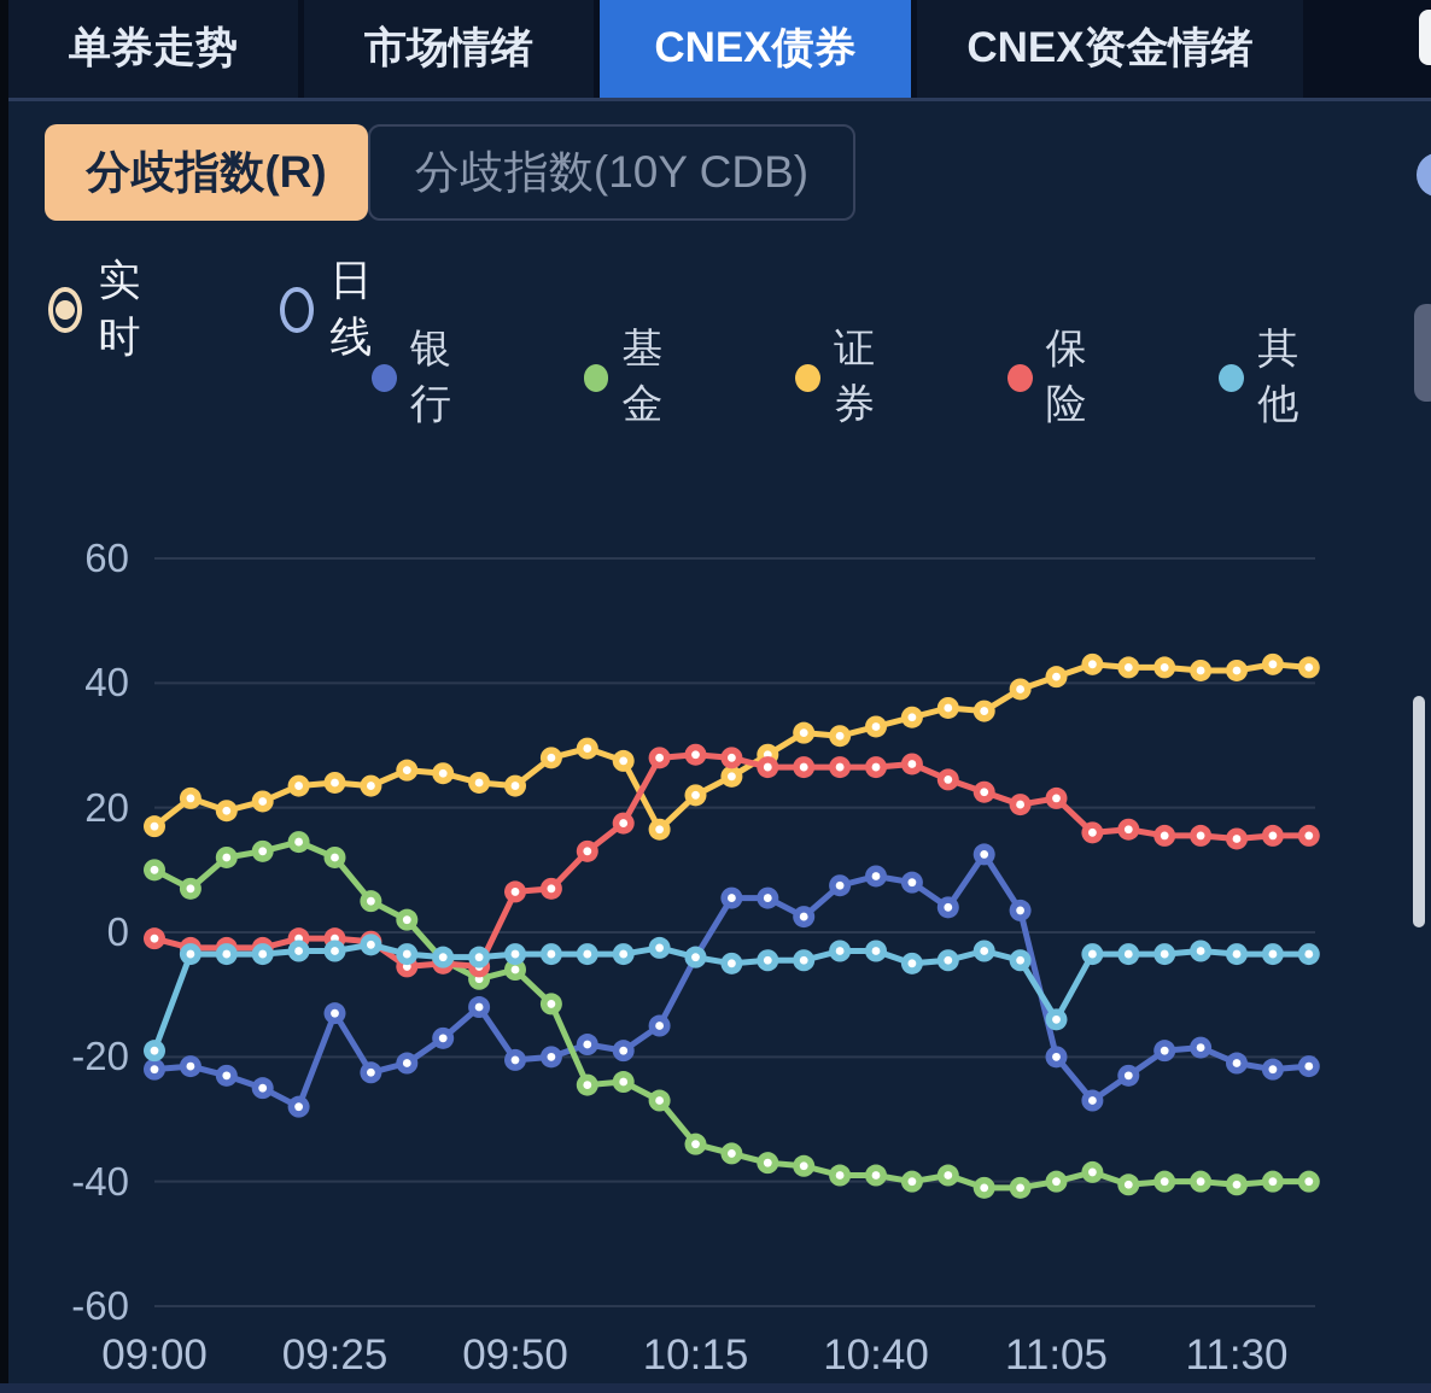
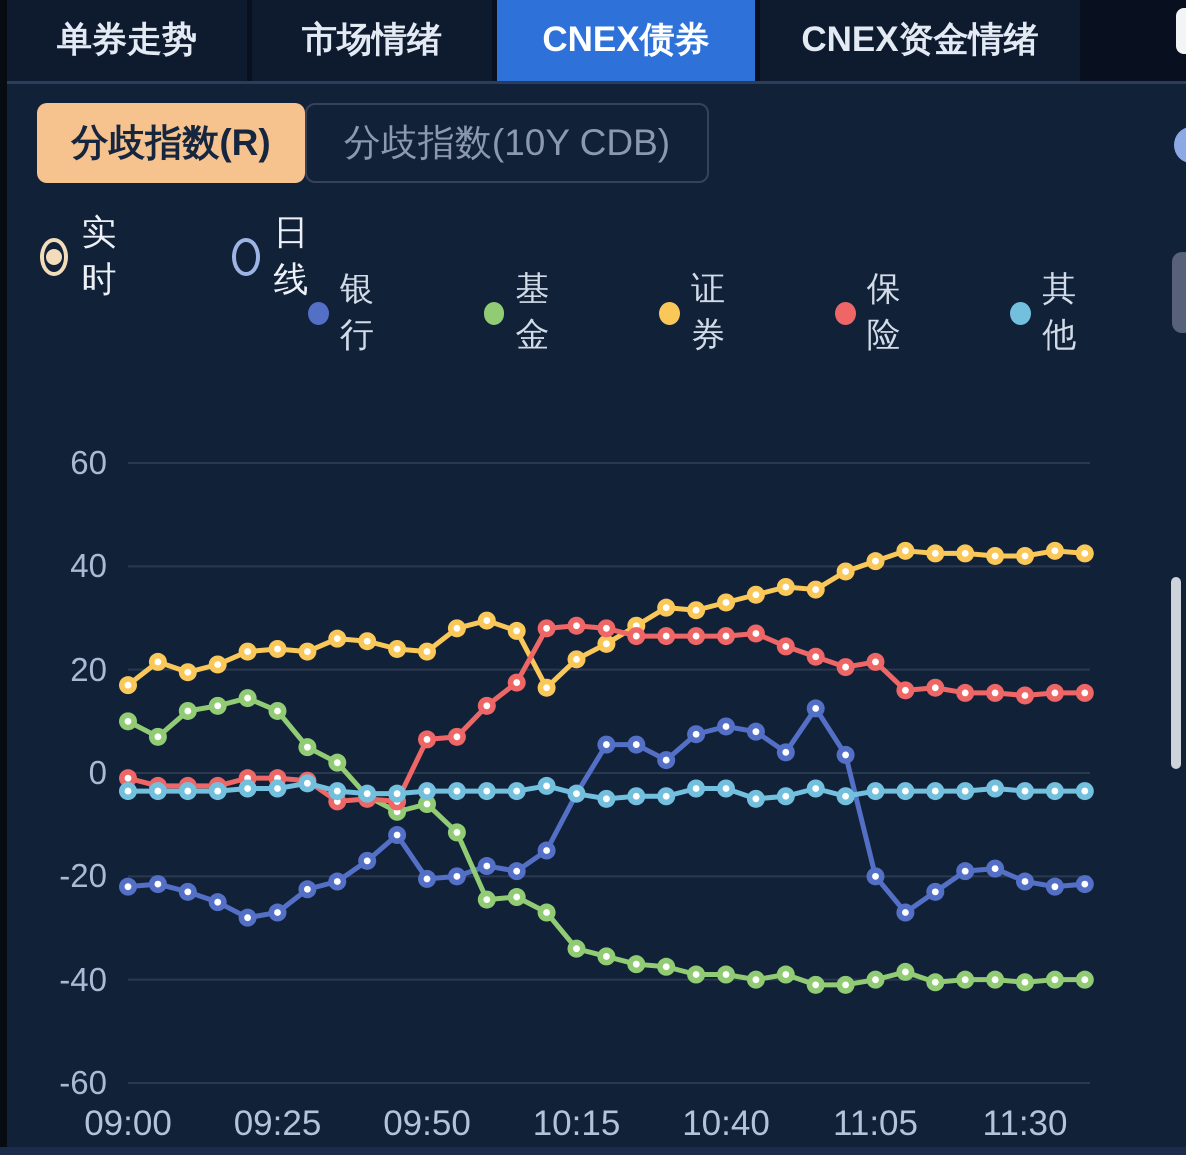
其他/09:00: -19 -> -4
银行/09:25: -13 -> -27
其他/11:05: -14 -> -4
